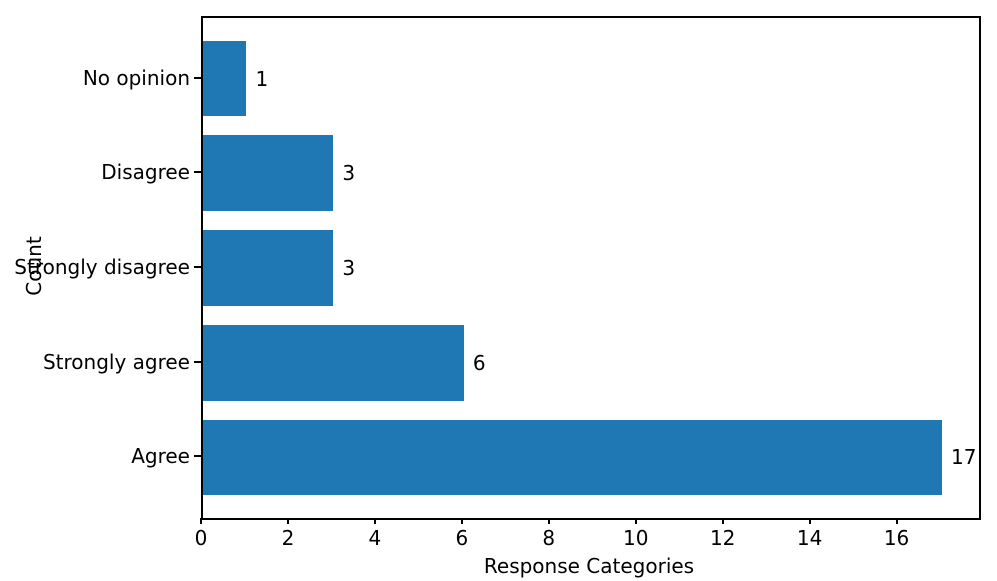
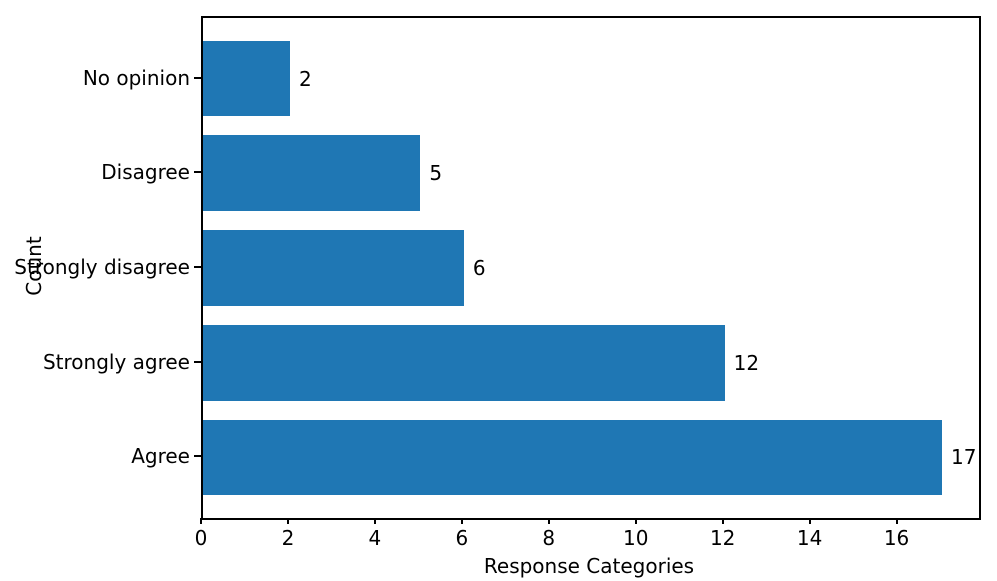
No opinion: 1 -> 2
Disagree: 3 -> 5
Strongly disagree: 3 -> 6
Strongly agree: 6 -> 12
